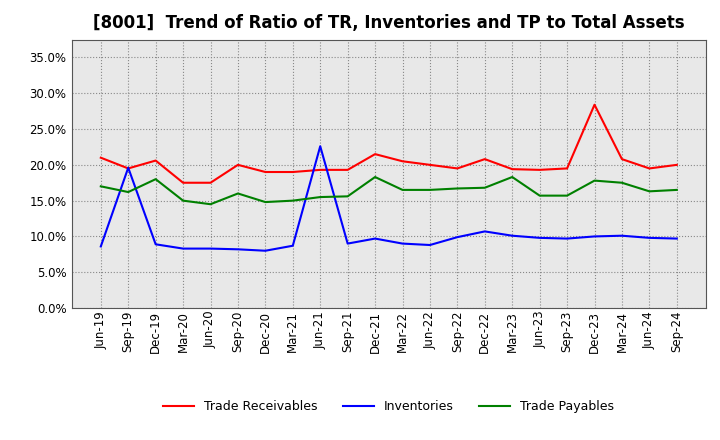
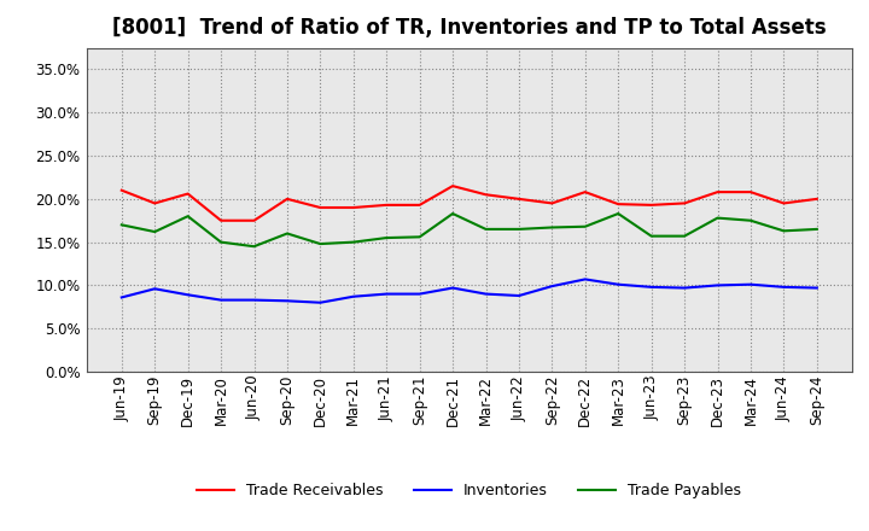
Inventories/Sep-19: 19.6% -> 9.6%
Inventories/Jun-21: 22.6% -> 9.0%
Trade Receivables/Dec-23: 28.4% -> 20.8%
